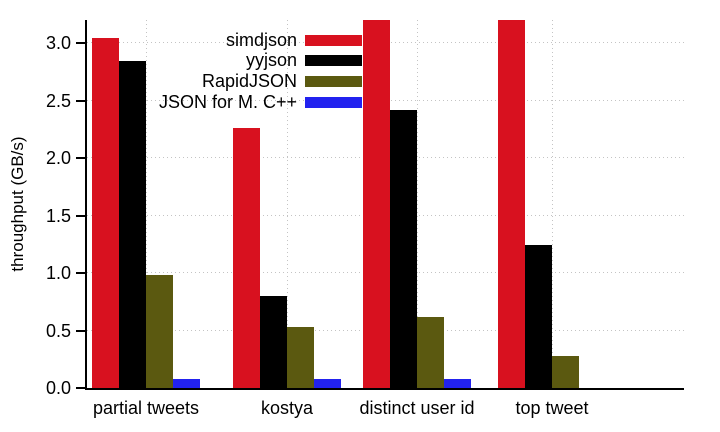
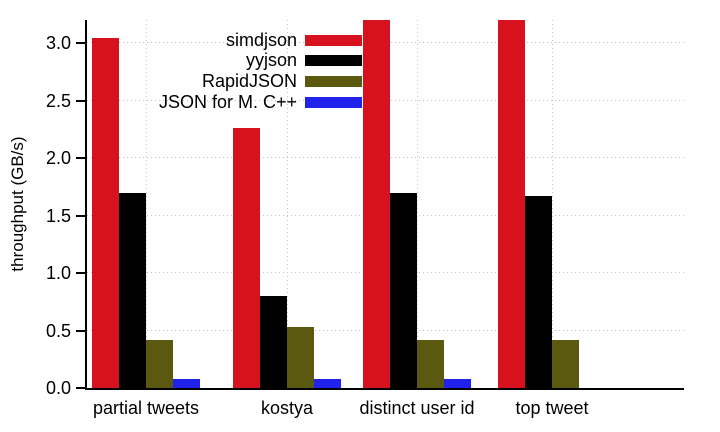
yyjson/partial tweets: 2.84 -> 1.70
RapidJSON/partial tweets: 0.98 -> 0.42
yyjson/distinct user id: 2.42 -> 1.70
RapidJSON/distinct user id: 0.62 -> 0.42
yyjson/top tweet: 1.24 -> 1.67
RapidJSON/top tweet: 0.28 -> 0.42
